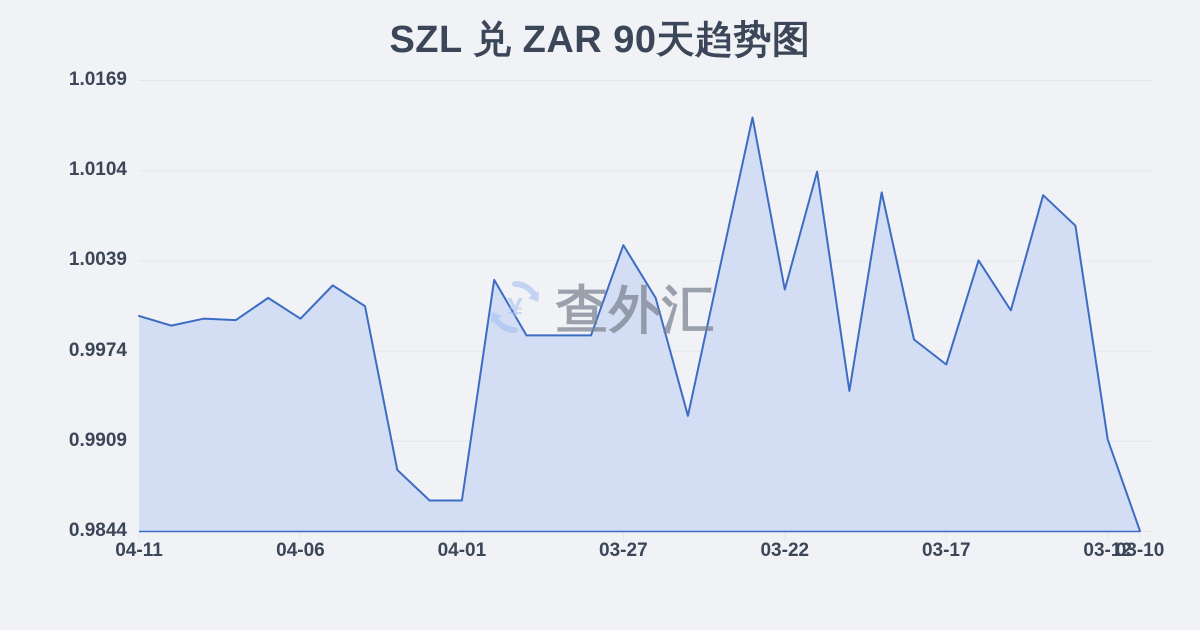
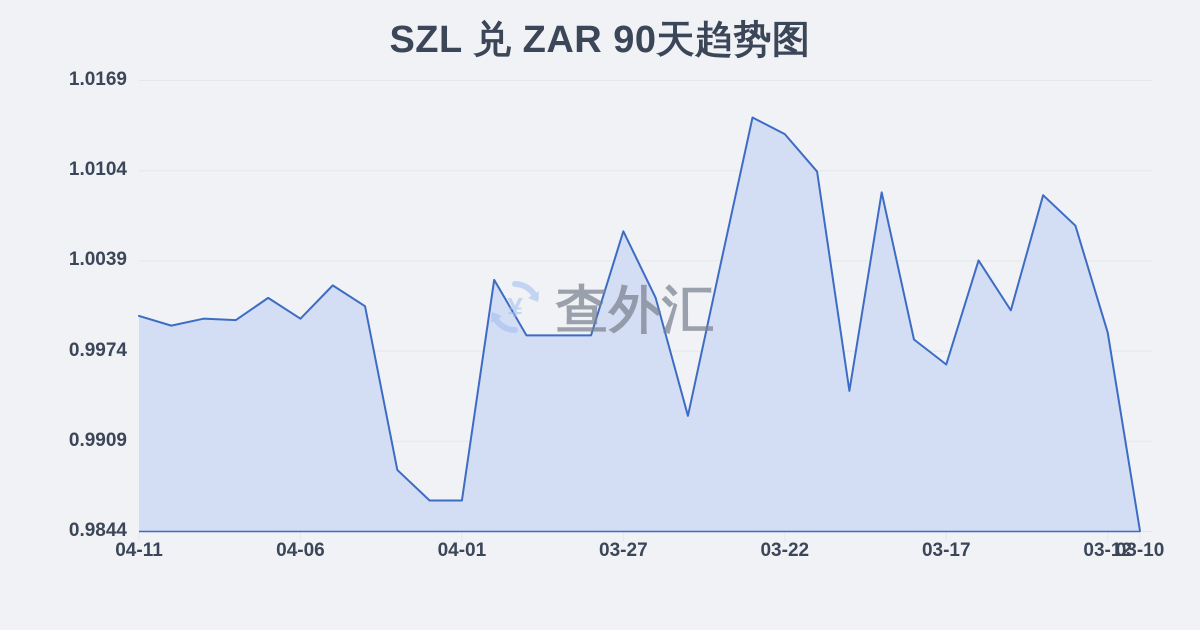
03-27: 1.0050 -> 1.0060
03-22: 1.0018 -> 1.0130
03-12: 0.9910 -> 0.9987
